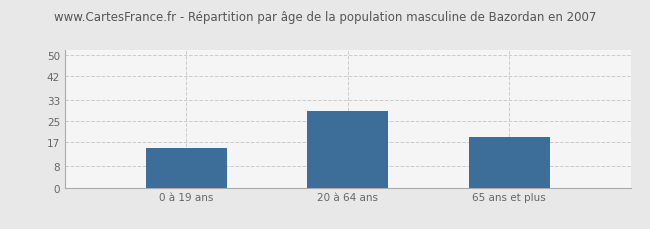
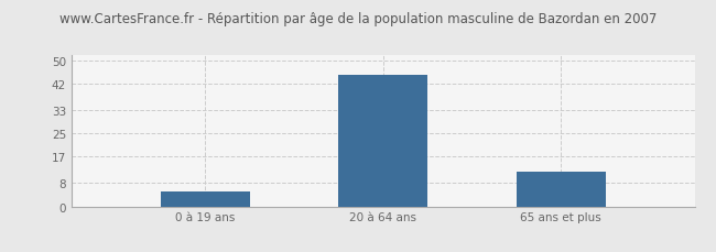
0 à 19 ans: 15 -> 5
20 à 64 ans: 29 -> 45
65 ans et plus: 19 -> 12
